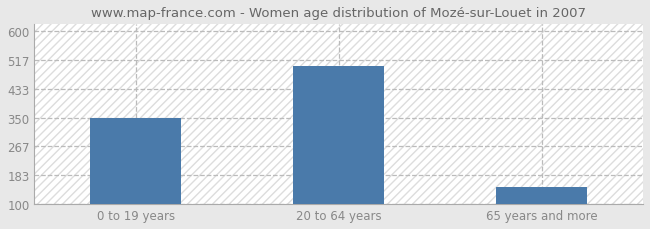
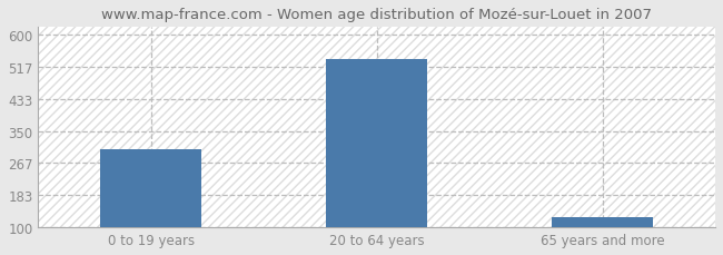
0 to 19 years: 350 -> 302
20 to 64 years: 500 -> 537
65 years and more: 150 -> 127
